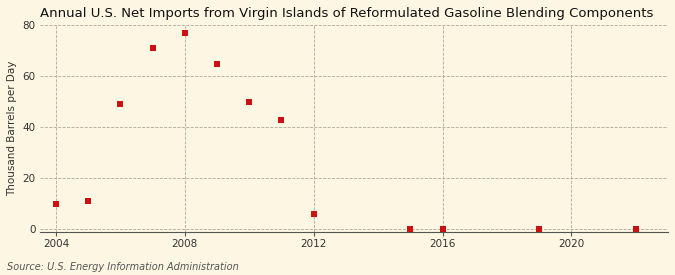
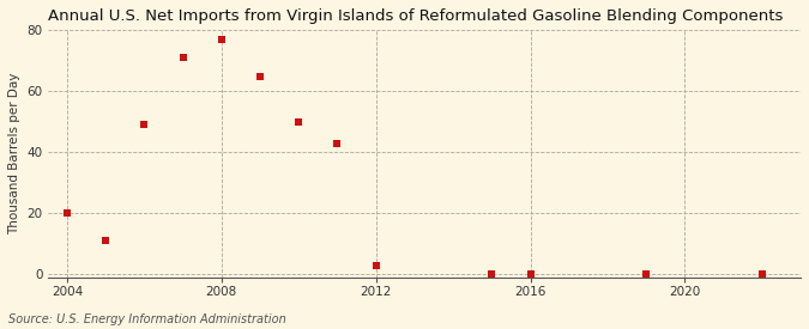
2004: 10.0 -> 20.0
2012: 6.0 -> 3.0
